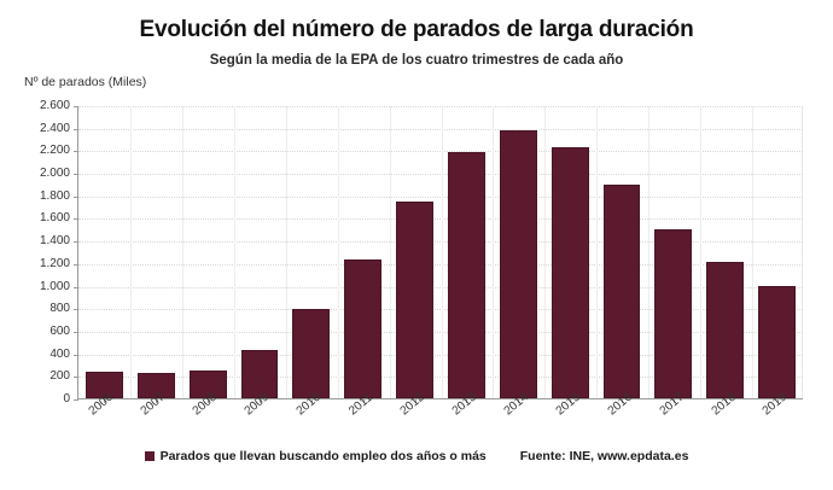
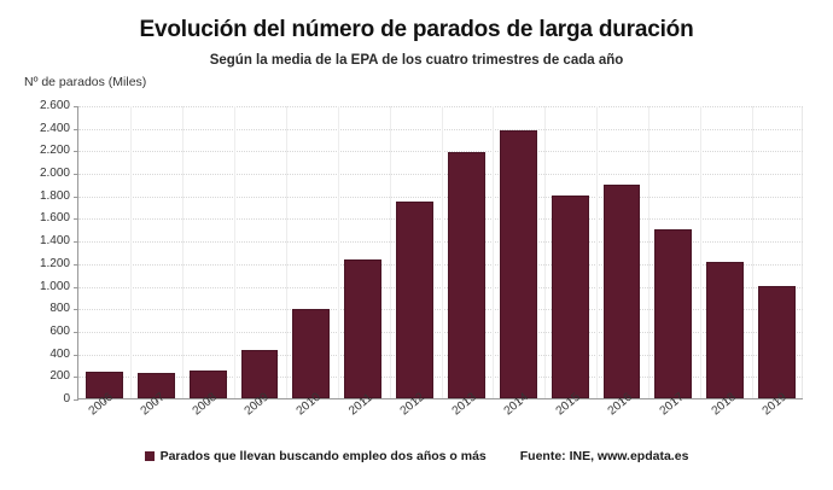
2015: 2200 -> 1800
